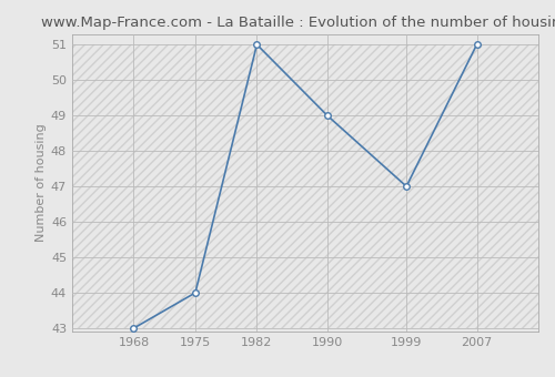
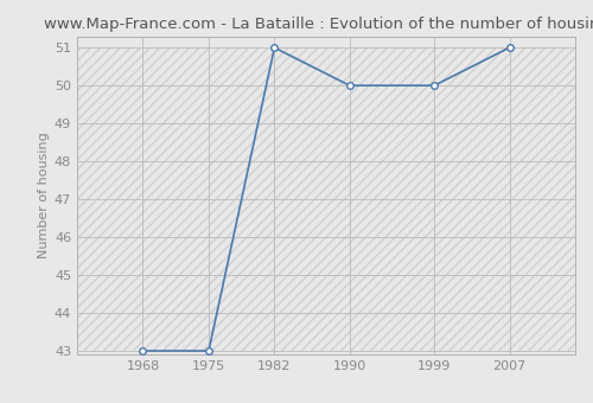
1975: 44 -> 43
1990: 49 -> 50
1999: 47 -> 50
